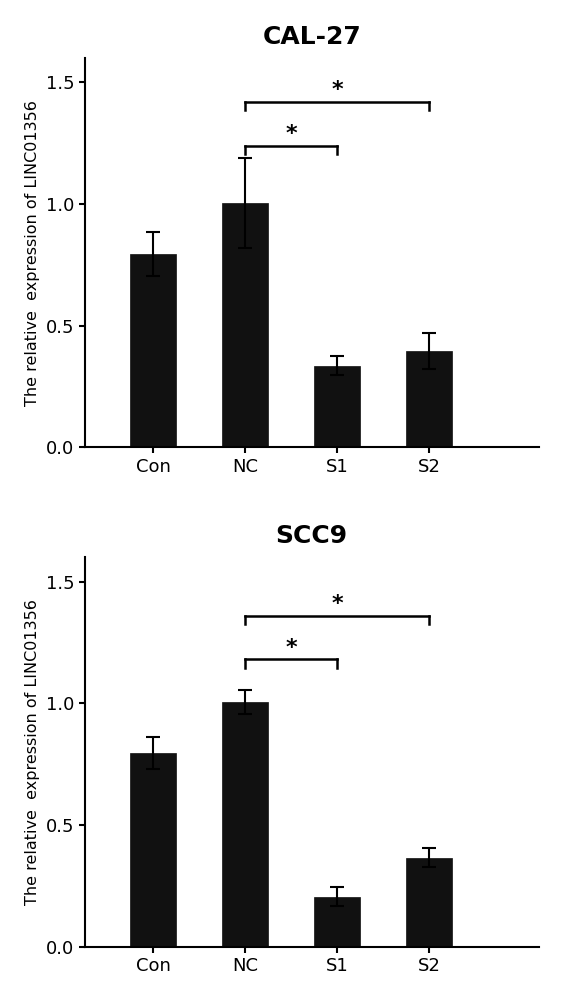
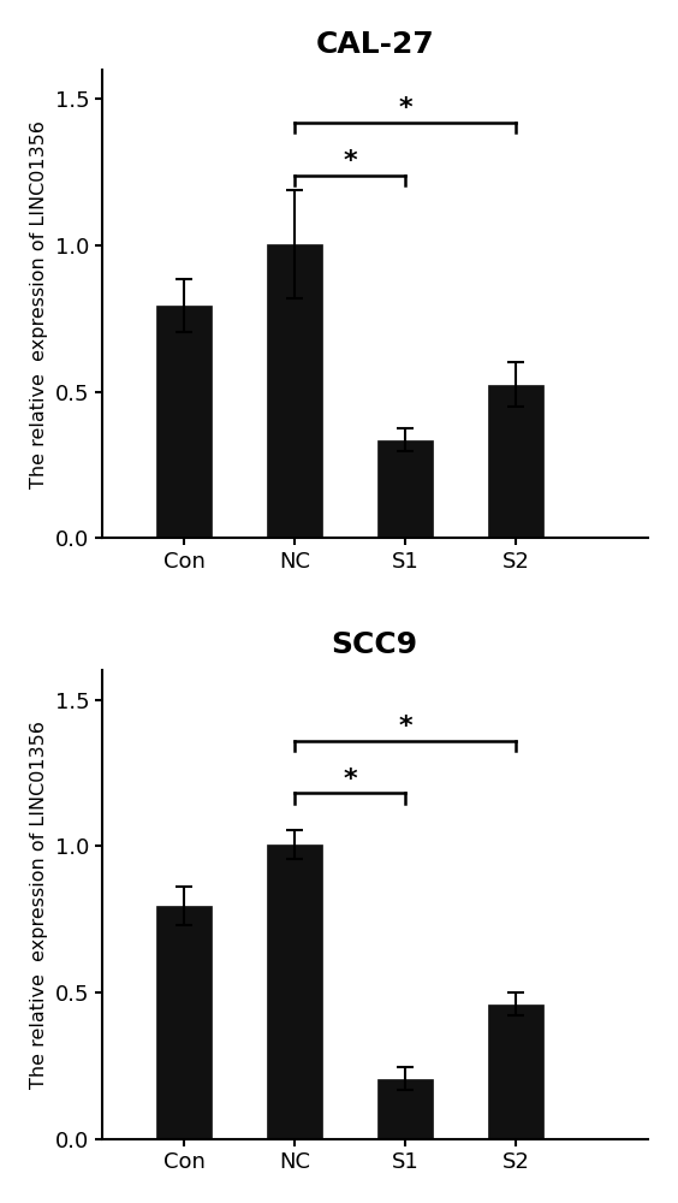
CAL-27/S2: 0.395 -> 0.525
SCC9/S2: 0.365 -> 0.460
